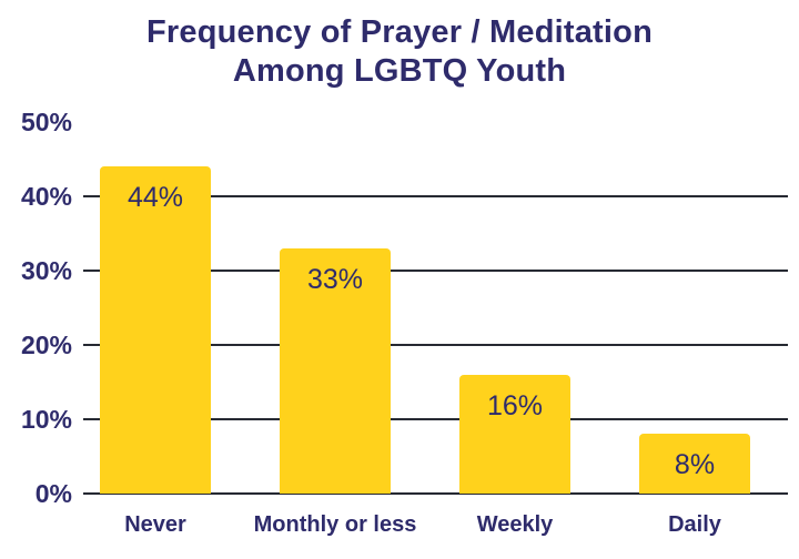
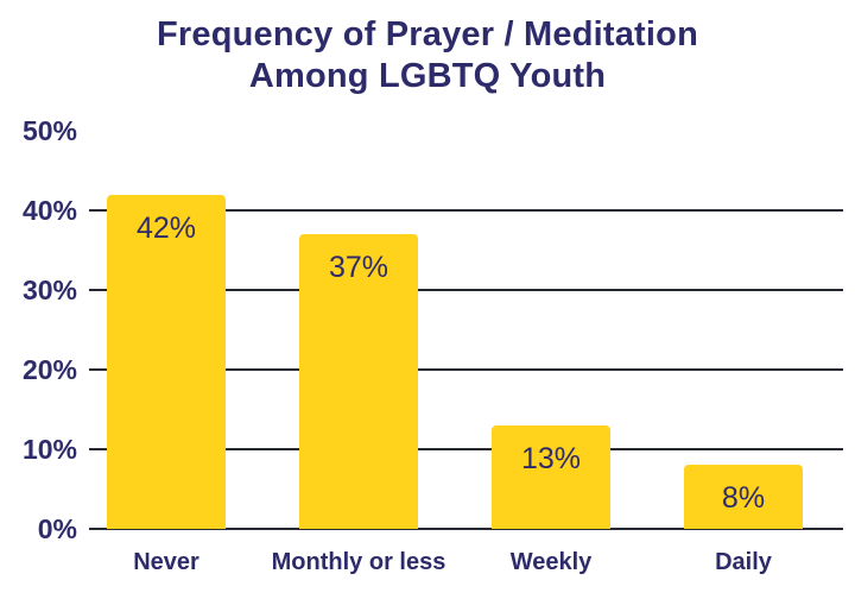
Never: 44% -> 42%
Monthly or less: 33% -> 37%
Weekly: 16% -> 13%
